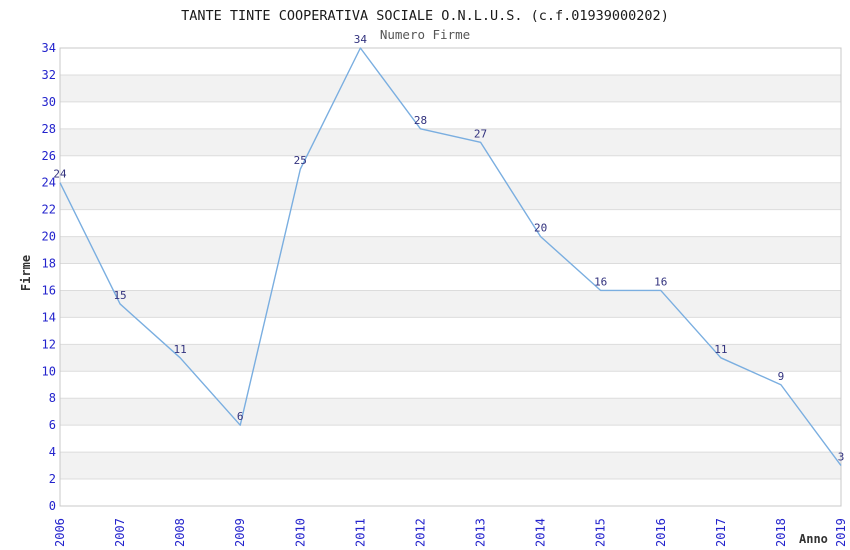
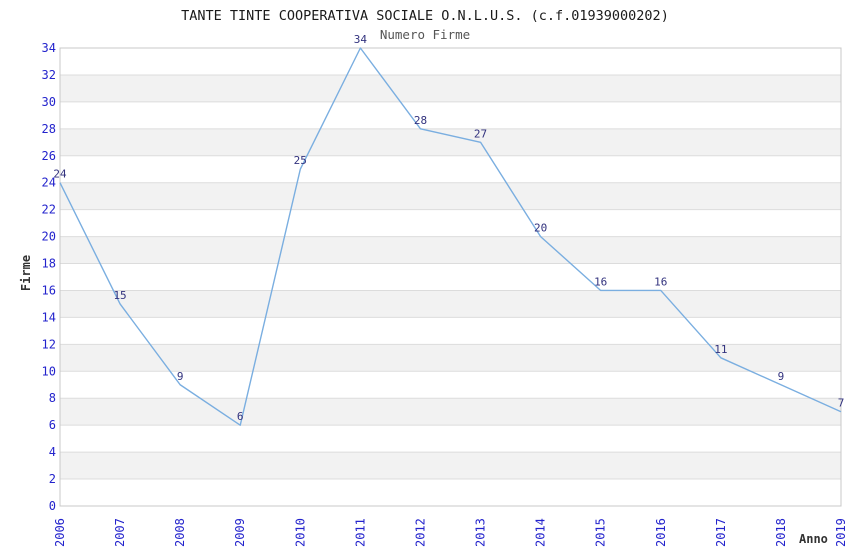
2008: 11 -> 9
2019: 3 -> 7
